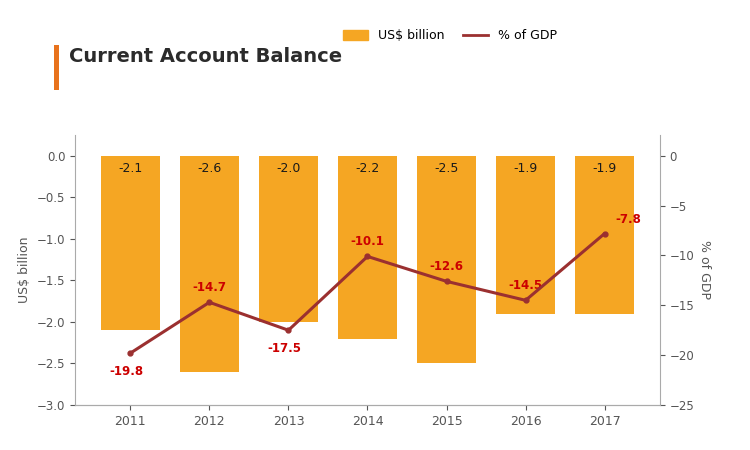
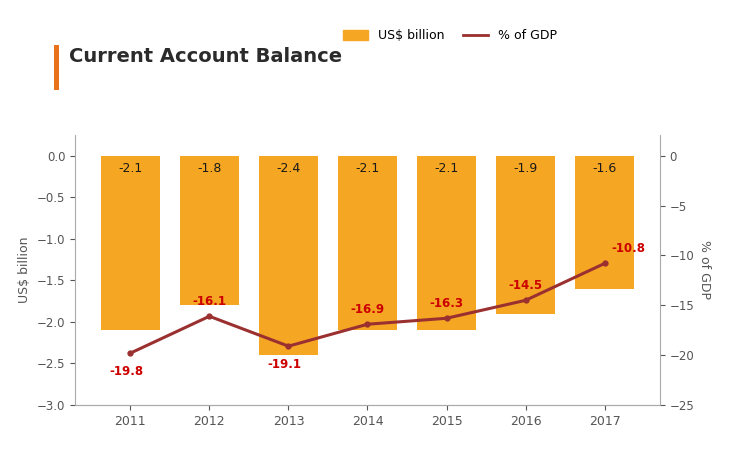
US$ billion/2012: -2.6 -> -1.8
% of GDP/2012: -14.7 -> -16.1
US$ billion/2013: -2.0 -> -2.4
% of GDP/2013: -17.5 -> -19.1
US$ billion/2014: -2.2 -> -2.1
% of GDP/2014: -10.1 -> -16.9
US$ billion/2015: -2.5 -> -2.1
% of GDP/2015: -12.6 -> -16.3
US$ billion/2017: -1.9 -> -1.6
% of GDP/2017: -7.8 -> -10.8
